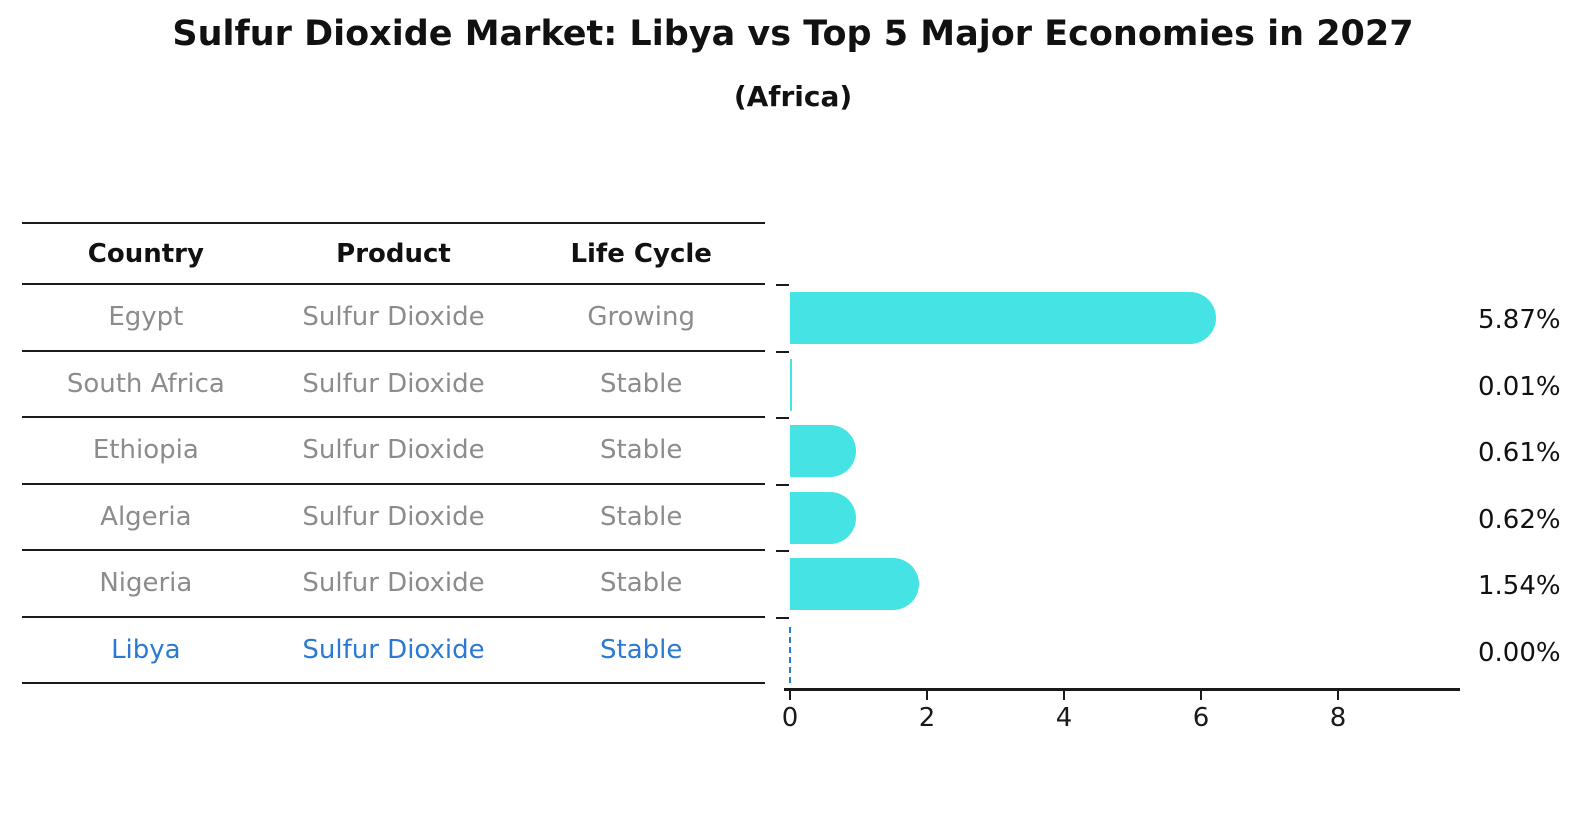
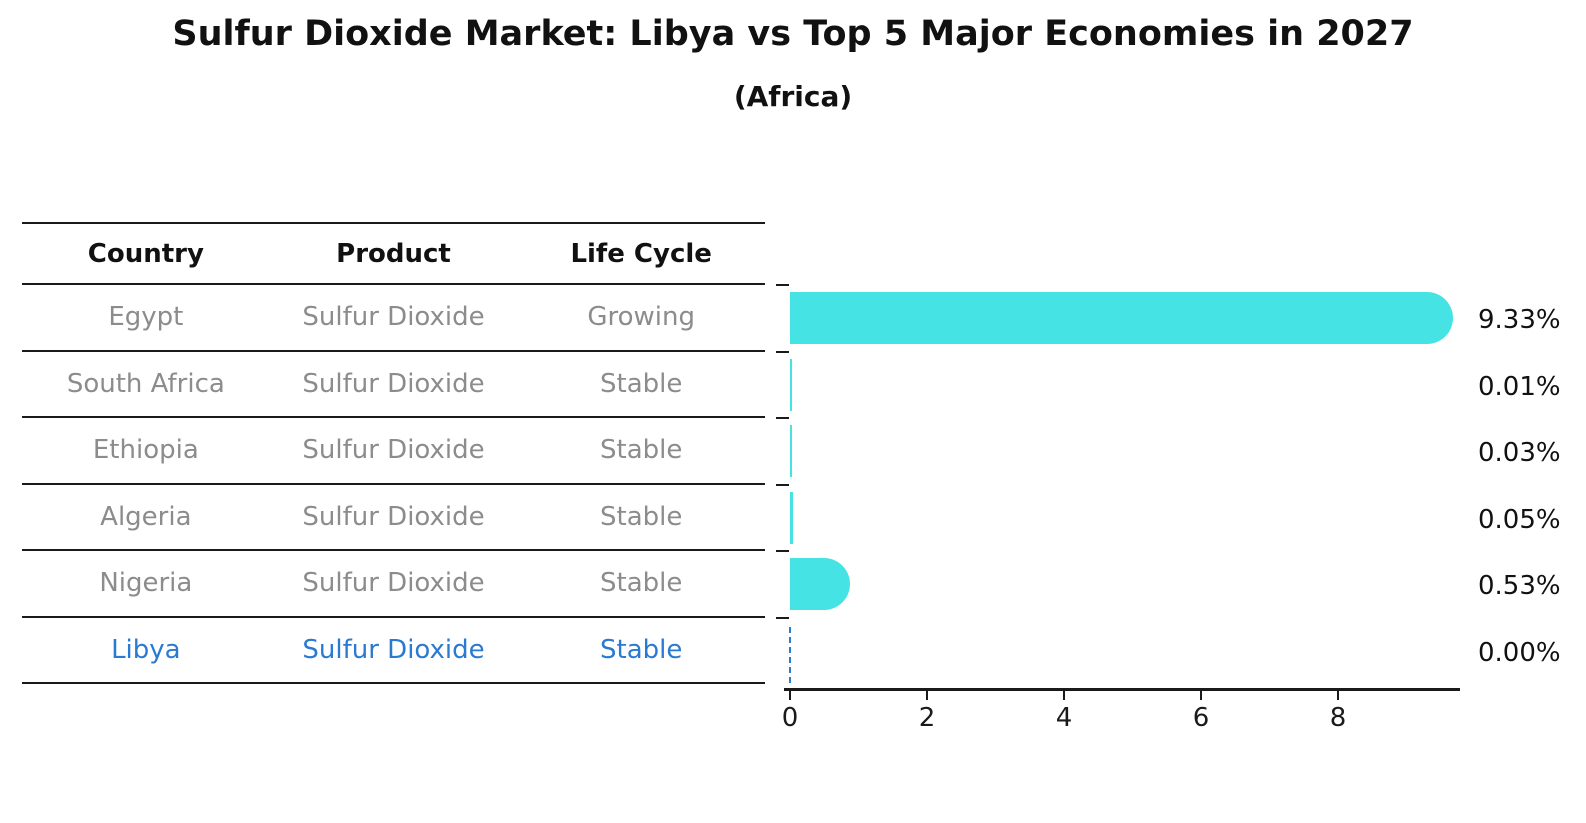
Egypt: 5.87% -> 9.33%
Ethiopia: 0.61% -> 0.03%
Algeria: 0.62% -> 0.05%
Nigeria: 1.54% -> 0.53%
